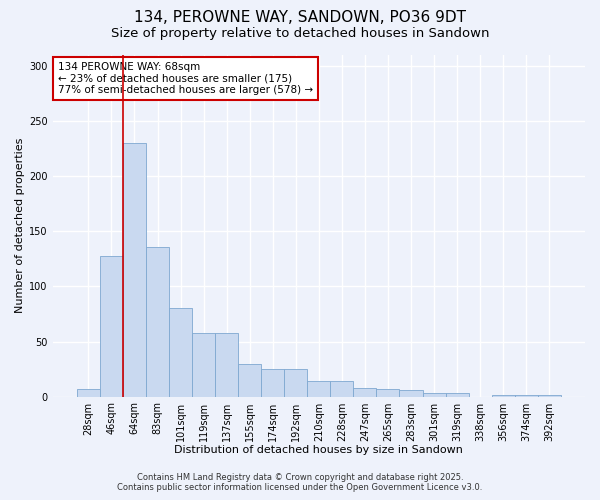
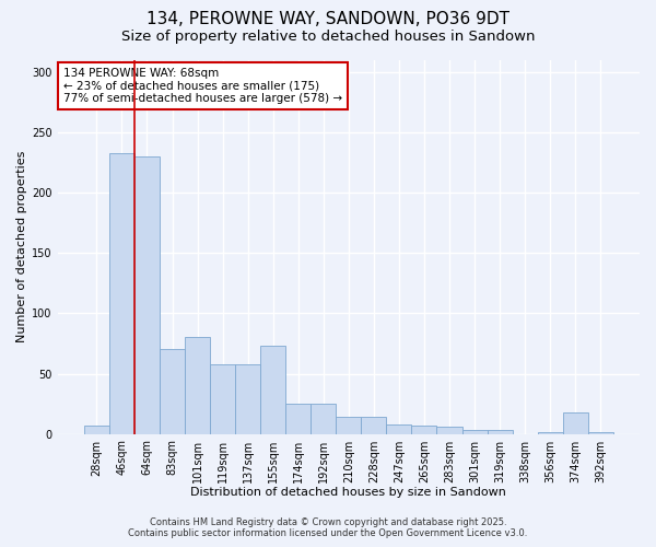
46sqm: 128 -> 233
83sqm: 136 -> 70
155sqm: 30 -> 73
374sqm: 1 -> 18
